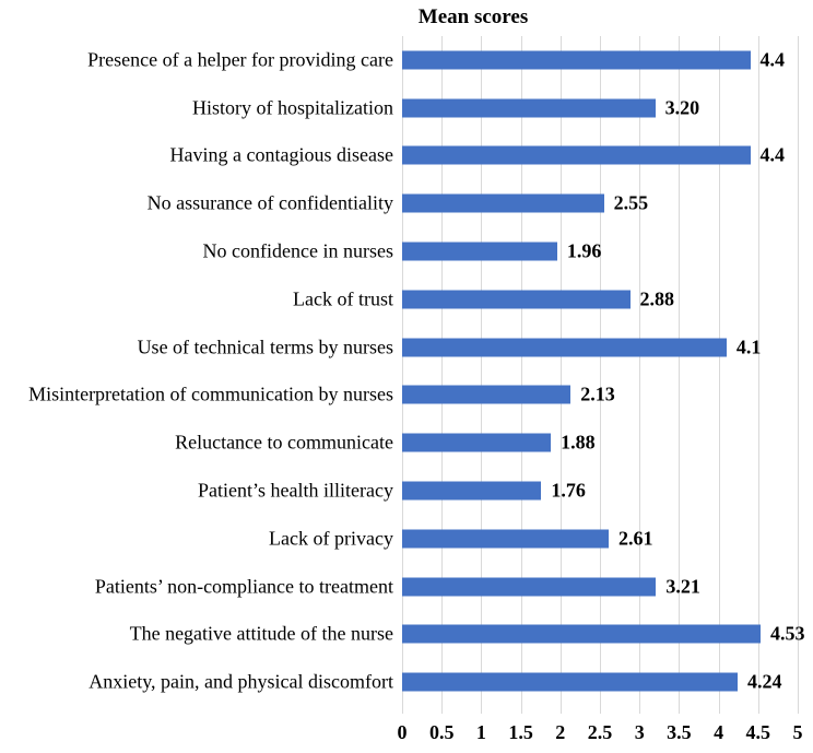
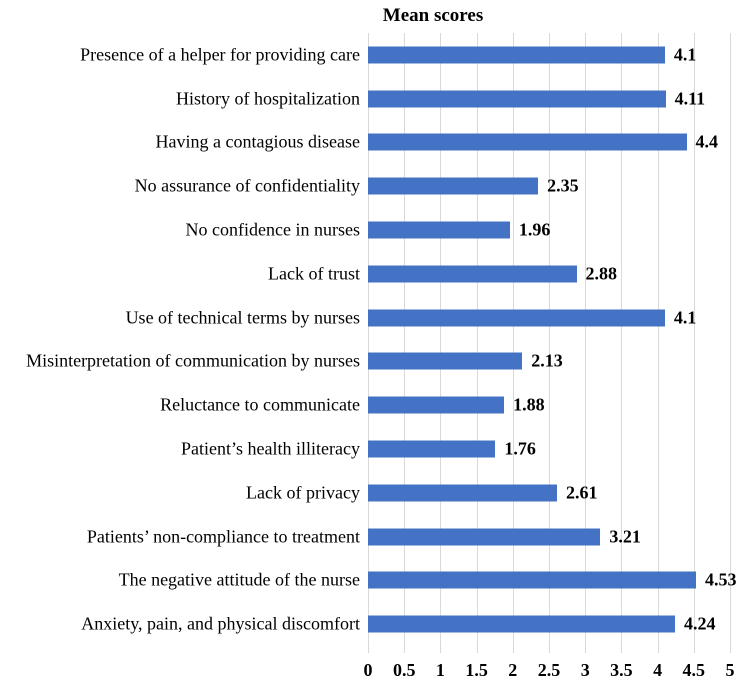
Presence of a helper for providing care: 4.4 -> 4.1
History of hospitalization: 3.20 -> 4.11
No assurance of confidentiality: 2.55 -> 2.35
